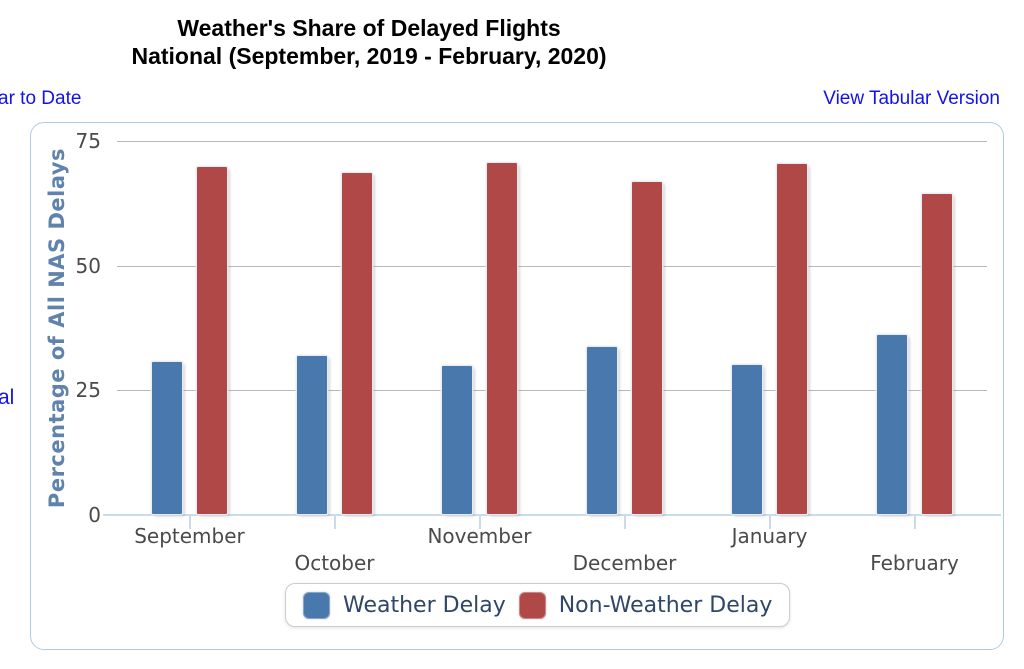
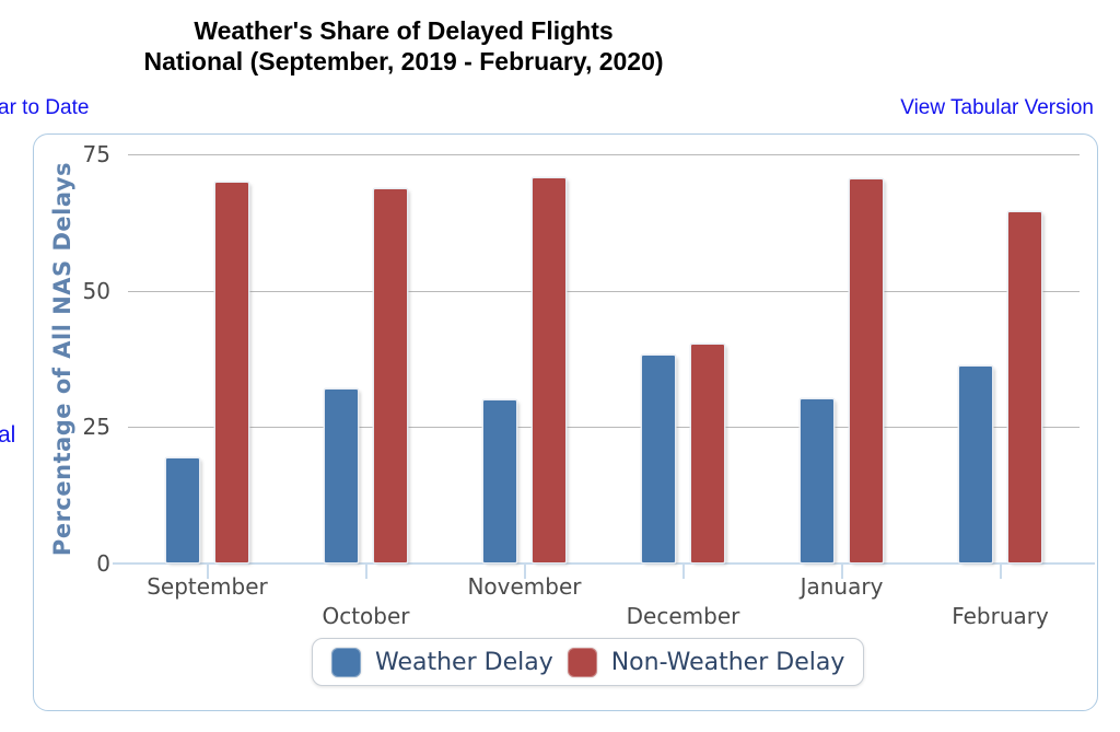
Weather Delay/September: 30 -> 19
Weather Delay/December: 33 -> 38
Non-Weather Delay/December: 67 -> 40
